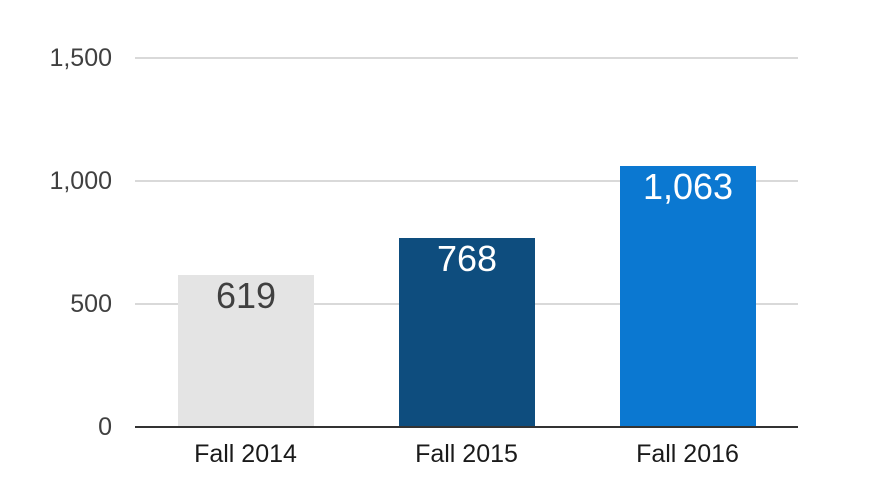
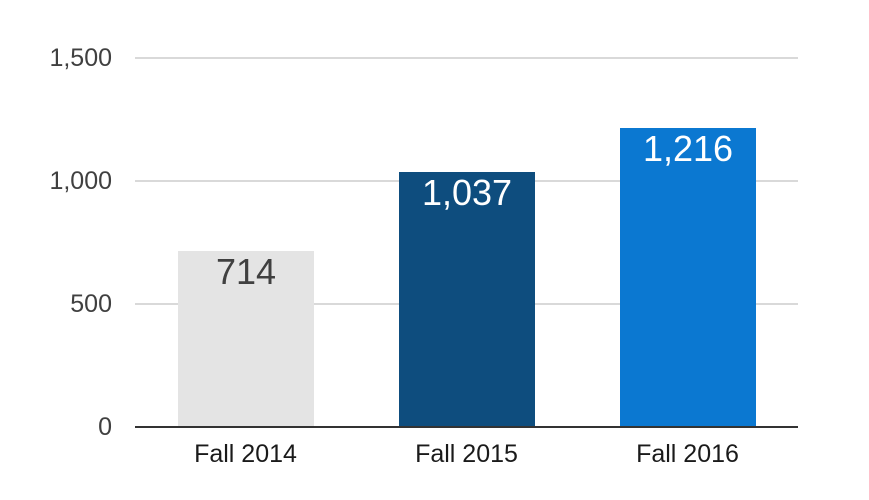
Fall 2014: 619 -> 714
Fall 2015: 768 -> 1,037
Fall 2016: 1,063 -> 1,216
